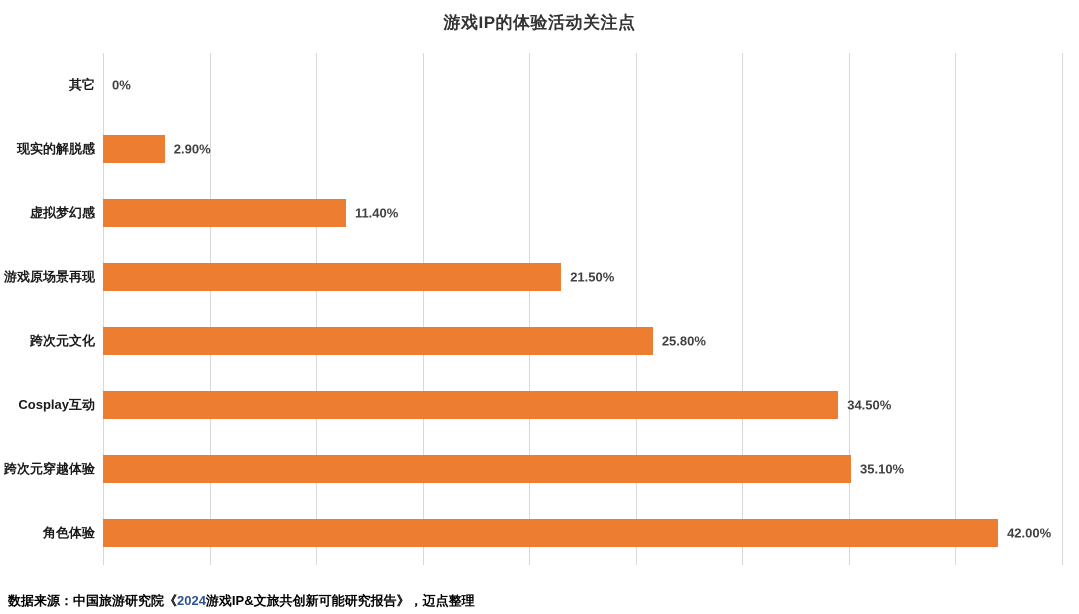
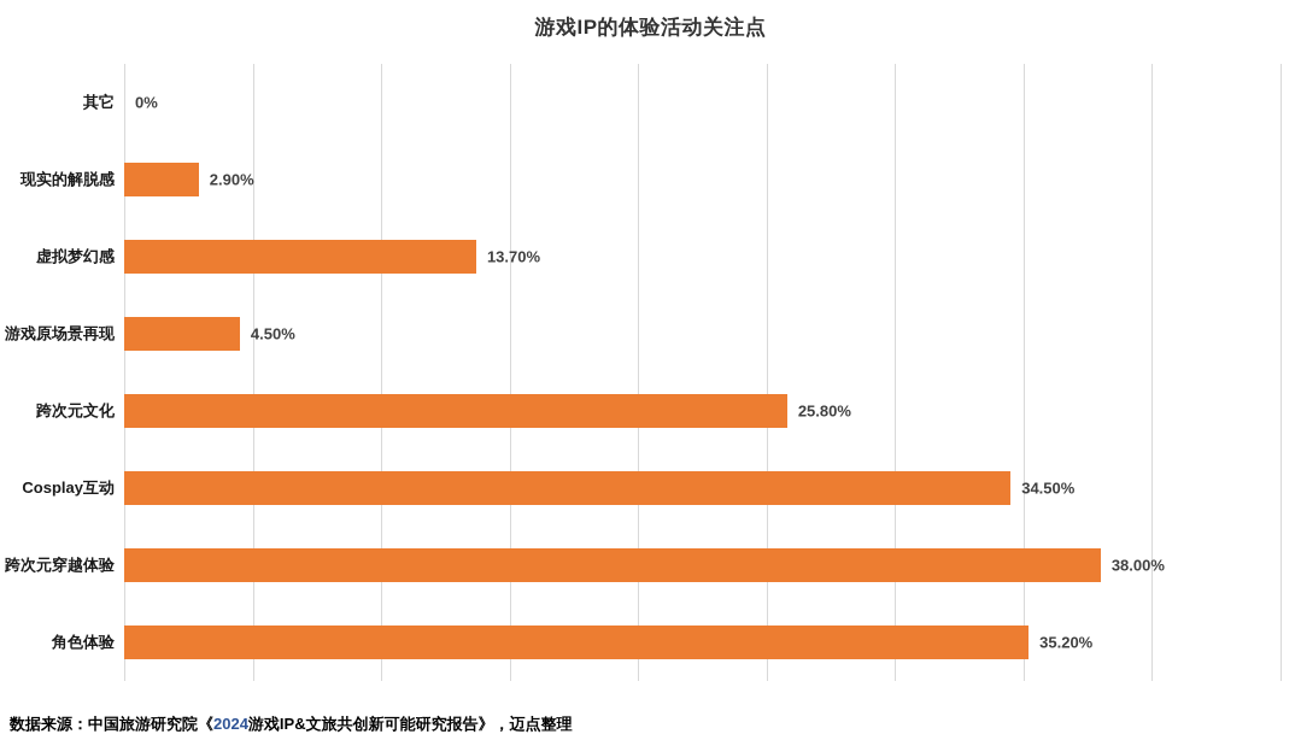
虚拟梦幻感: 11.40% -> 13.70%
游戏原场景再现: 21.50% -> 4.50%
跨次元穿越体验: 35.10% -> 38.00%
角色体验: 42.00% -> 35.20%
